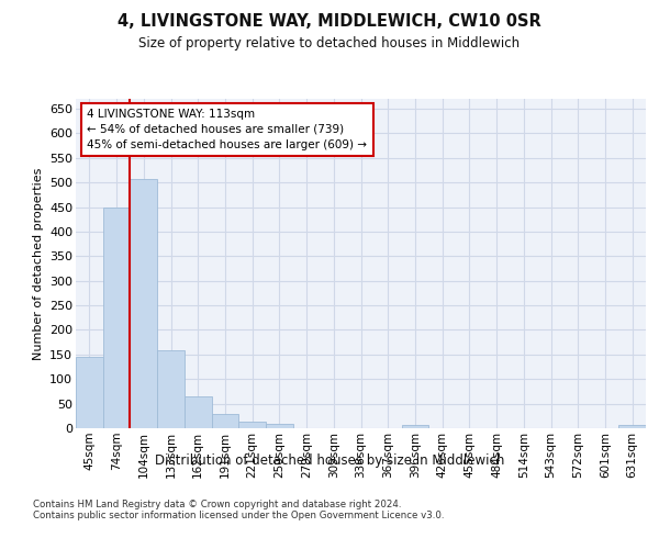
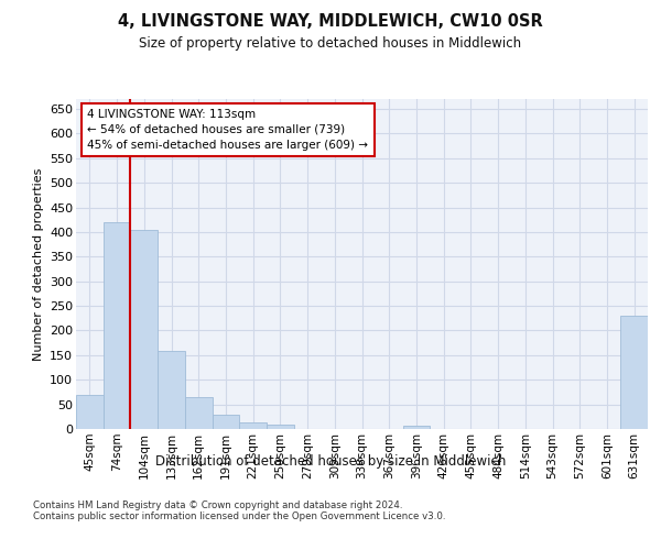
45sqm: 145 -> 70
74sqm: 449 -> 420
104sqm: 506 -> 405
631sqm: 6 -> 230
